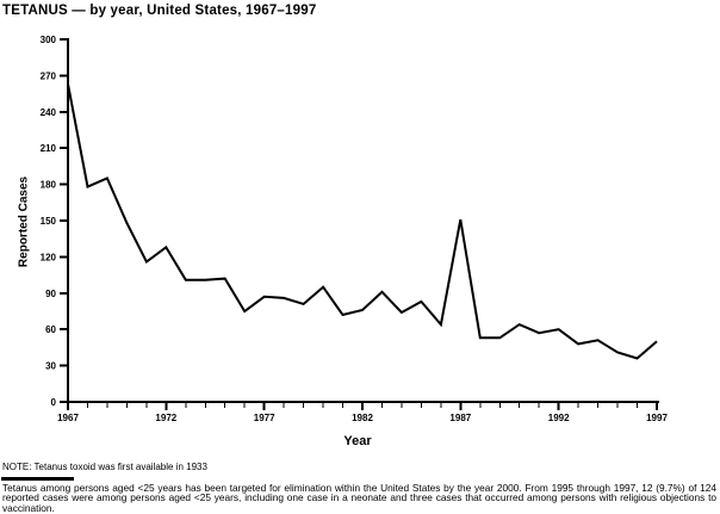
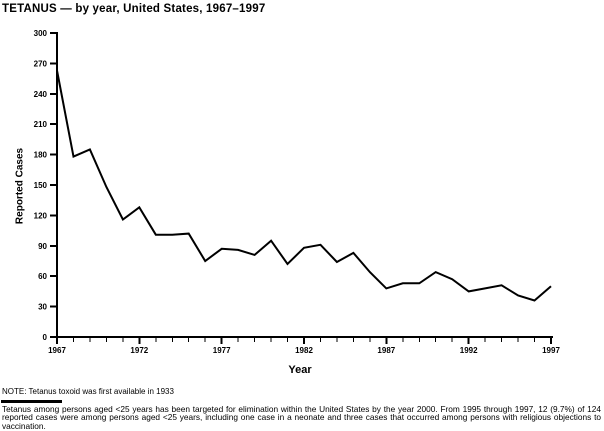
1982: 76 -> 88
1987: 151 -> 48
1992: 60 -> 45
